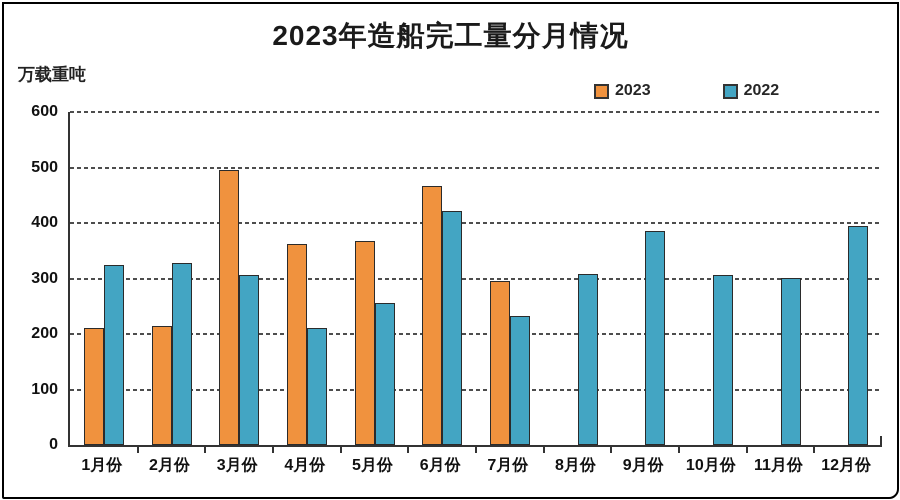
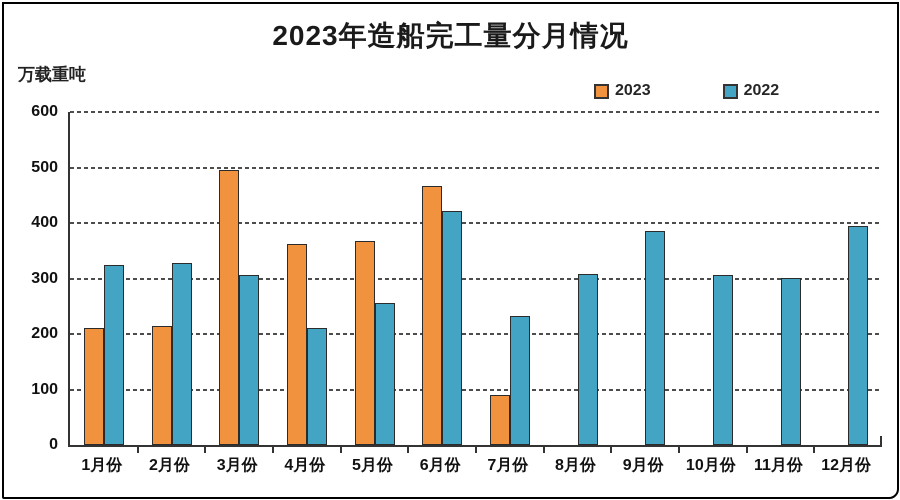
2023/7月份: 300 -> 90
